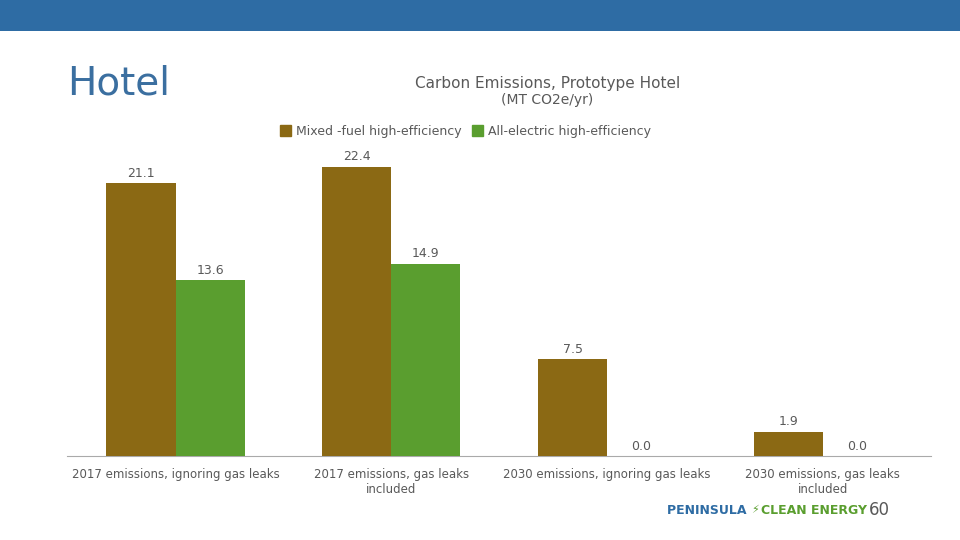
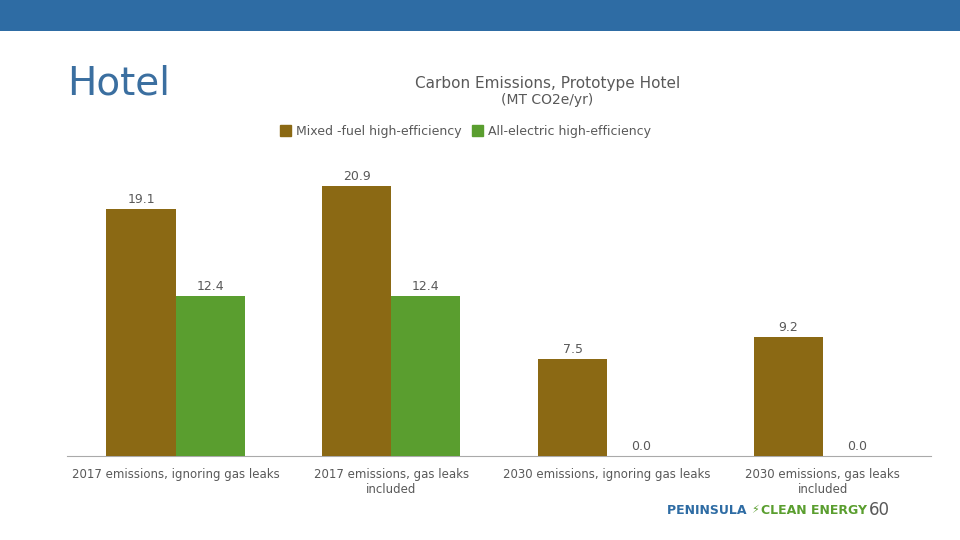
Mixed -fuel high-efficiency/2017 emissions, ignoring gas leaks: 21.1 -> 19.1
All-electric high-efficiency/2017 emissions, ignoring gas leaks: 13.6 -> 12.4
Mixed -fuel high-efficiency/2017 emissions, gas leaks included: 22.4 -> 20.9
All-electric high-efficiency/2017 emissions, gas leaks included: 14.9 -> 12.4
Mixed -fuel high-efficiency/2030 emissions, gas leaks included: 1.9 -> 9.2
